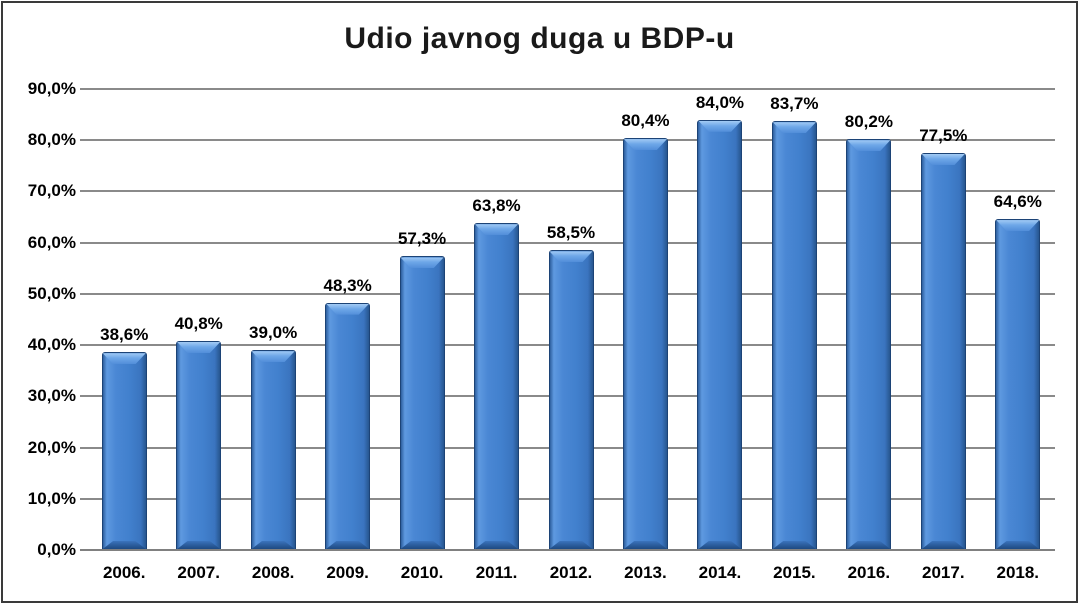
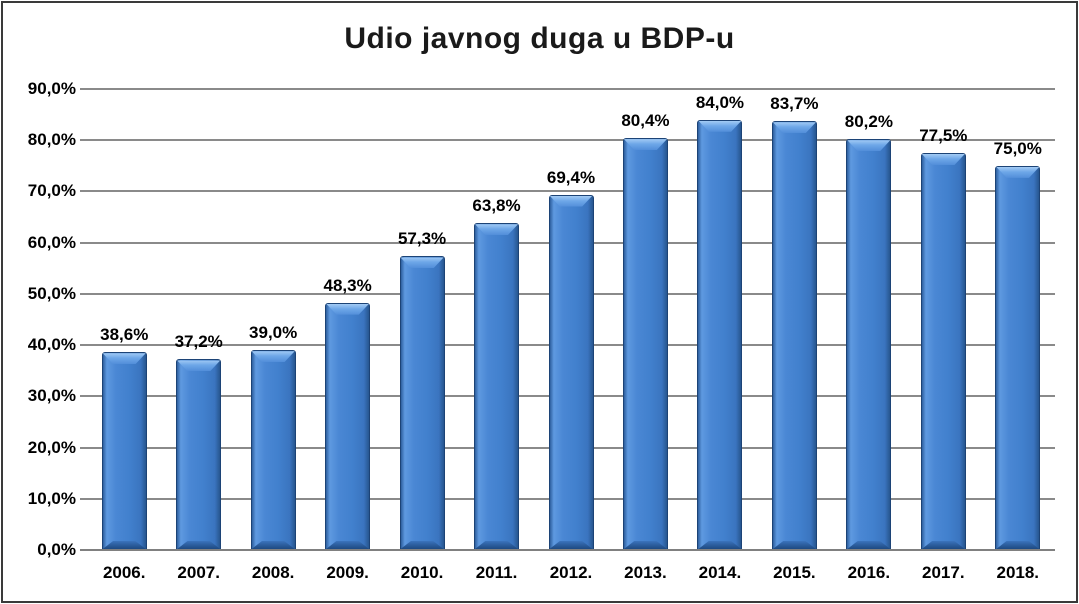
2007.: 40,8% -> 37,2%
2012.: 58,5% -> 69,4%
2018.: 64,6% -> 75,0%
